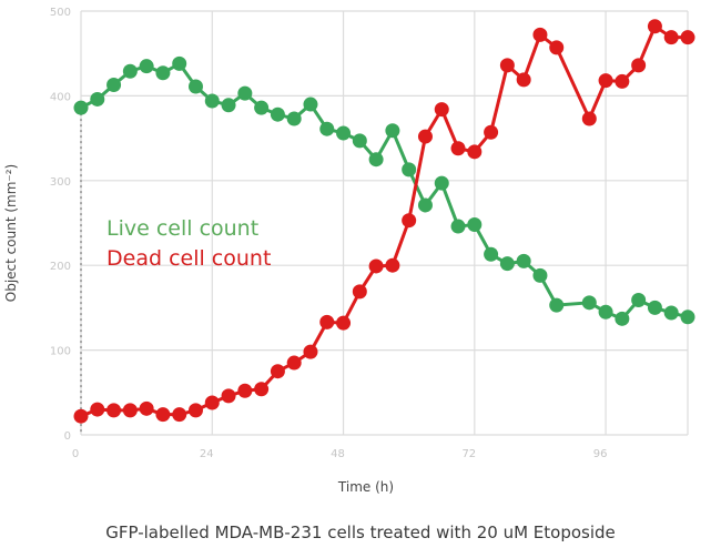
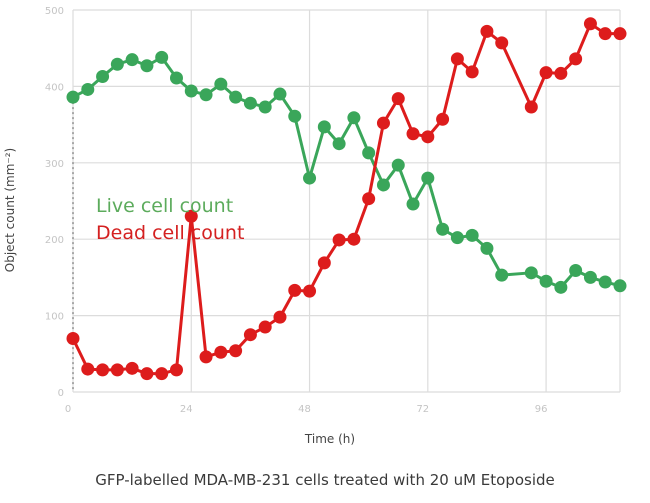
Dead cell count/0: 20 -> 70
Dead cell count/24: 40 -> 230
Live cell count/48: 360 -> 280
Live cell count/72: 250 -> 280
